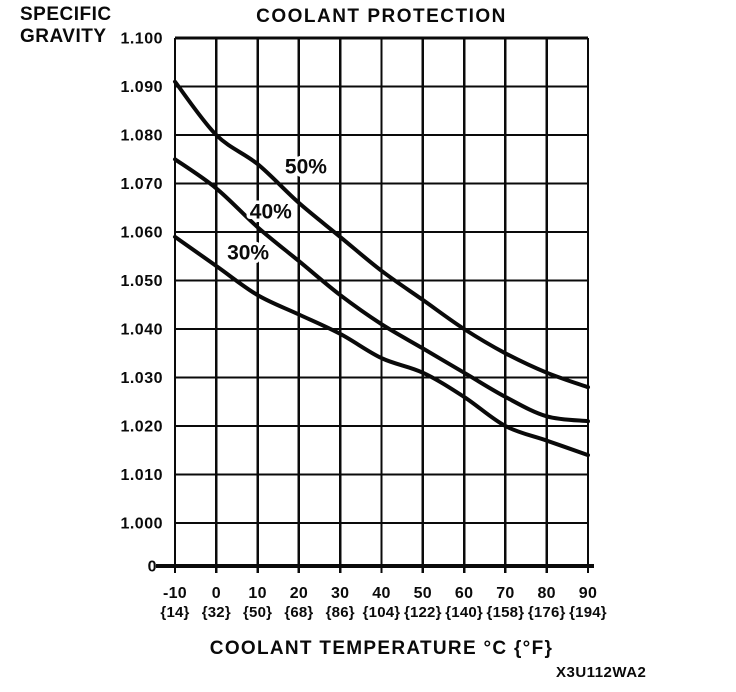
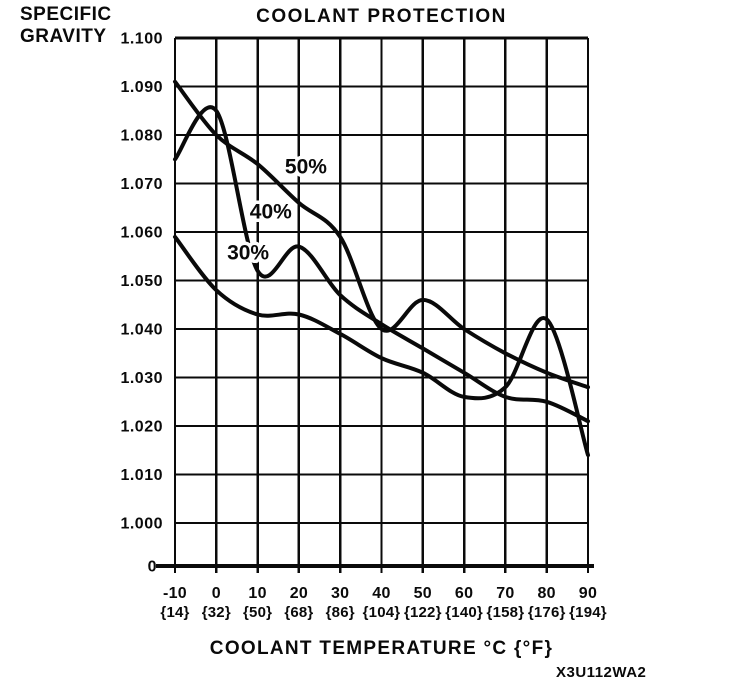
40%/0: 1.069 -> 1.085
30%/0: 1.053 -> 1.048
40%/10: 1.061 -> 1.052
30%/10: 1.047 -> 1.043
40%/20: 1.054 -> 1.057
50%/40: 1.052 -> 1.040
30%/70: 1.020 -> 1.028
40%/80: 1.022 -> 1.025
30%/80: 1.017 -> 1.042
